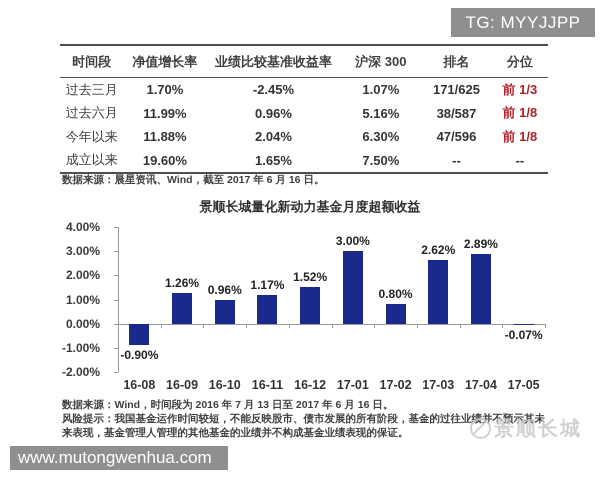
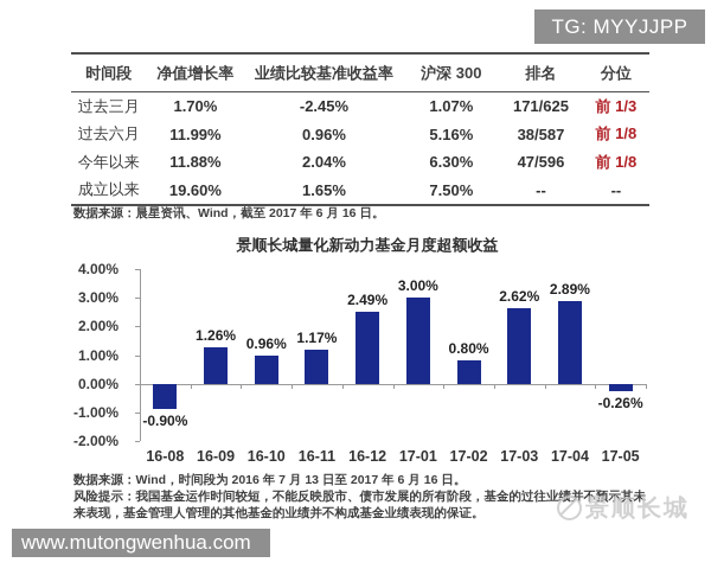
16-12: 1.52% -> 2.49%
17-05: -0.07% -> -0.26%
